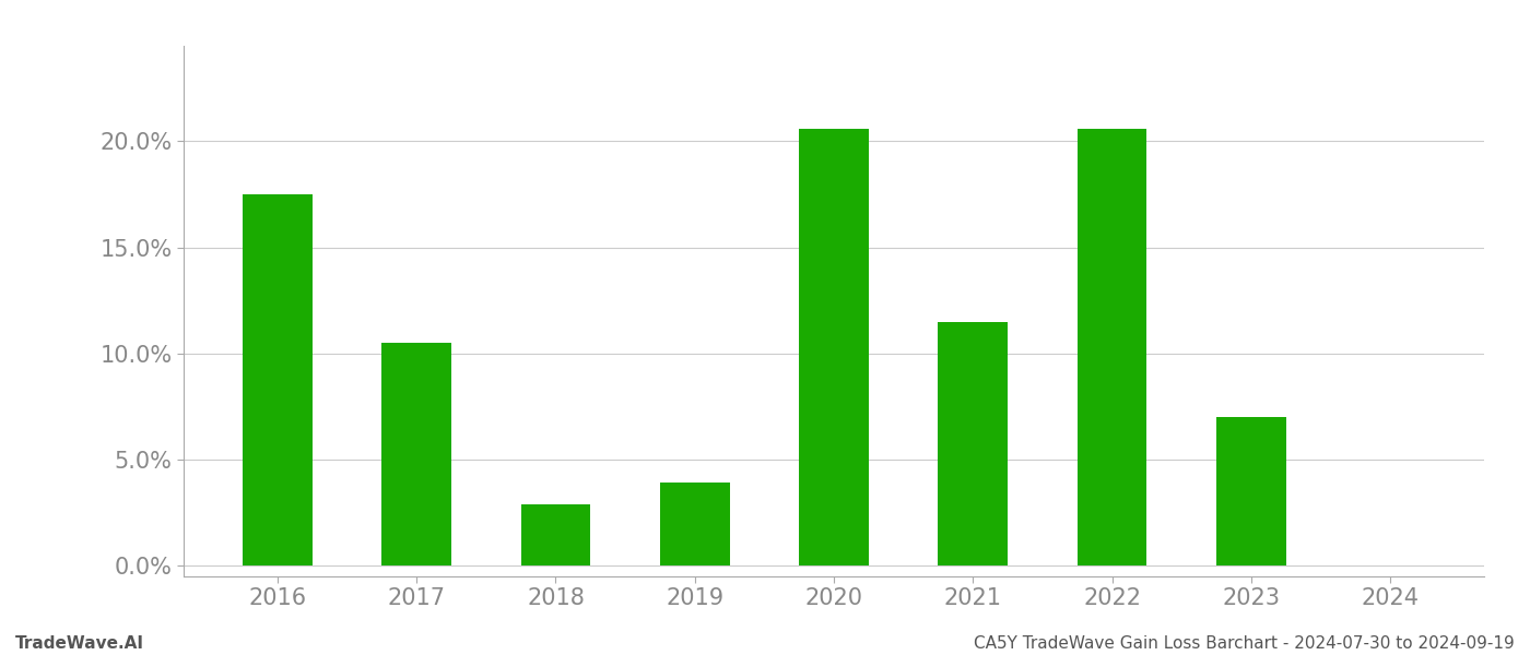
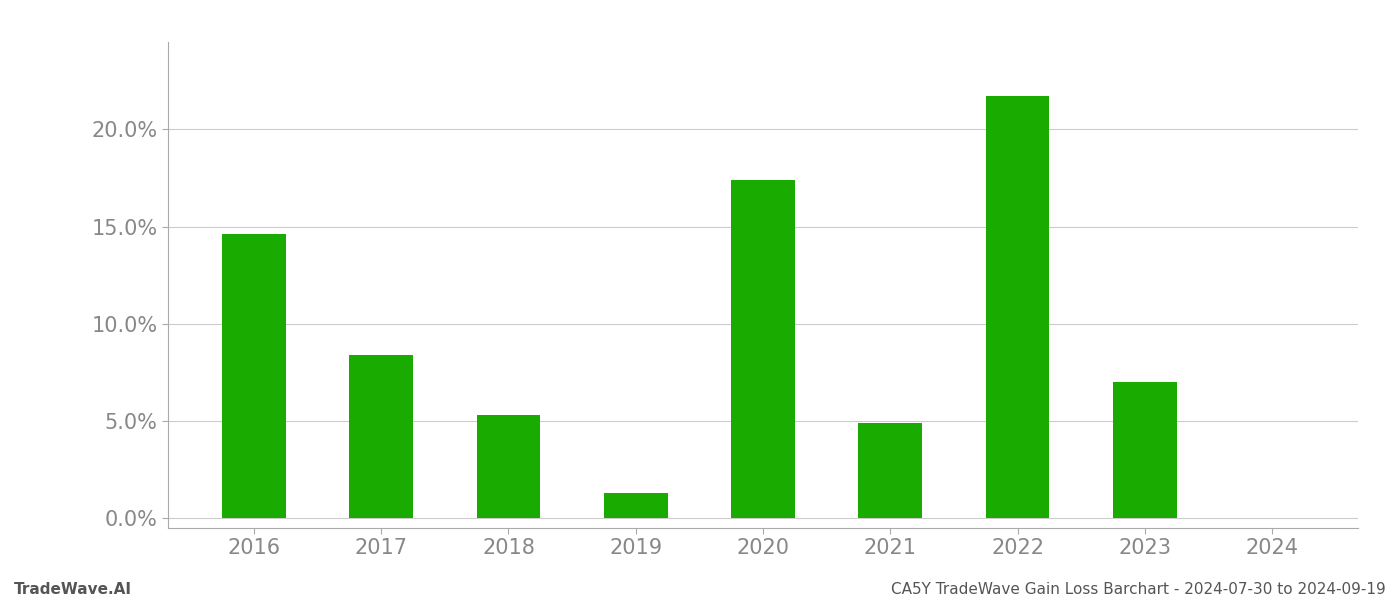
2016: 17.5% -> 14.6%
2017: 10.5% -> 8.4%
2018: 2.9% -> 5.3%
2019: 3.9% -> 1.3%
2020: 20.6% -> 17.4%
2021: 11.5% -> 4.9%
2022: 20.6% -> 21.7%
